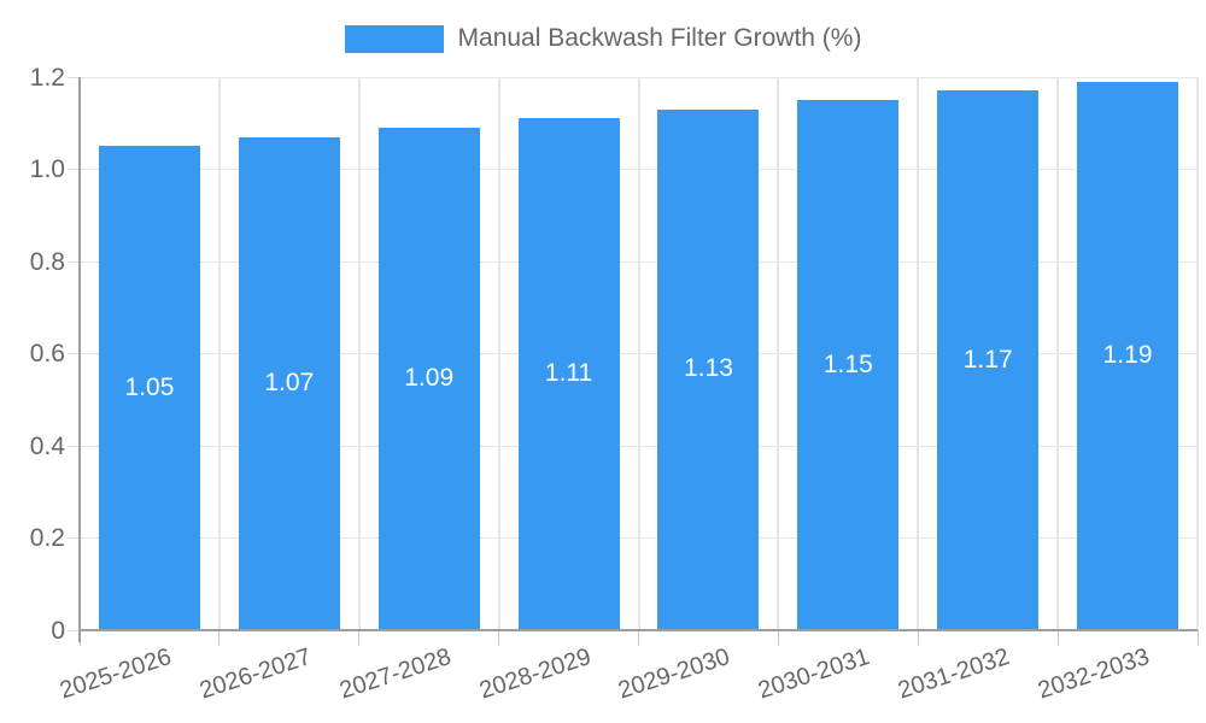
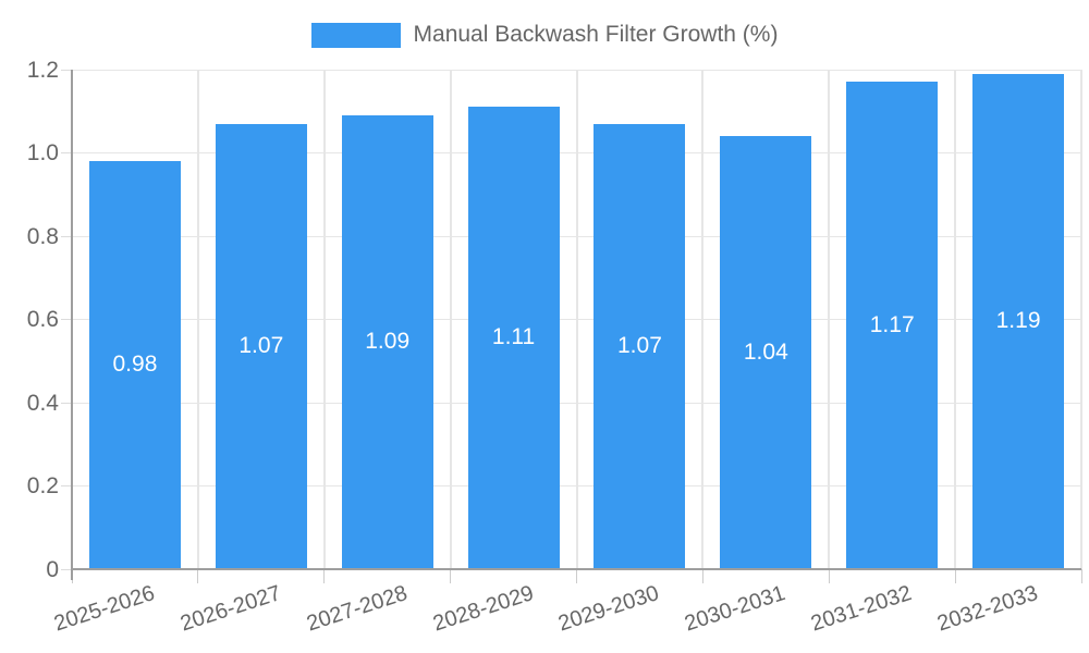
2025-2026: 1.05 -> 0.98
2029-2030: 1.13 -> 1.07
2030-2031: 1.15 -> 1.04
